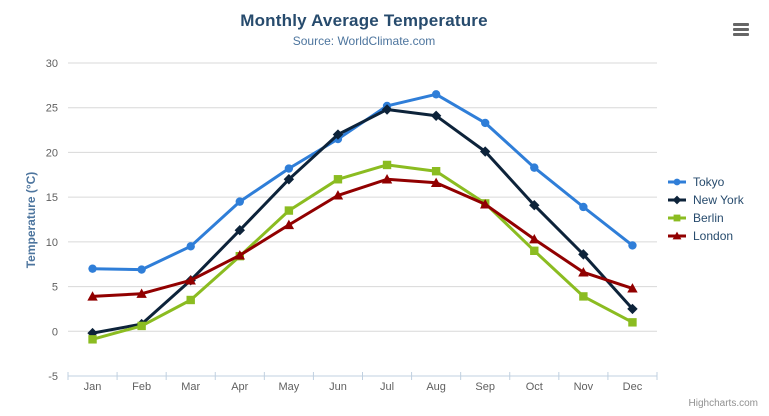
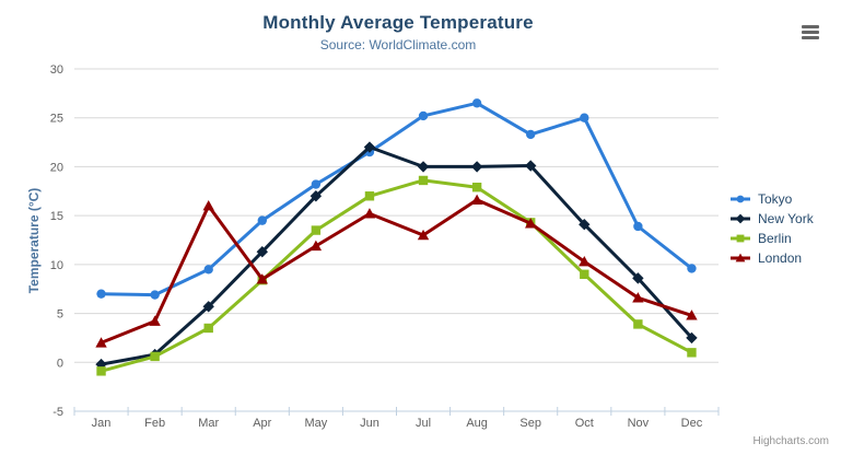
London/Jan: 4 -> 2
London/Mar: 6 -> 16
New York/Jul: 25 -> 20
London/Jul: 17 -> 13
New York/Aug: 24 -> 20
Tokyo/Oct: 18 -> 25
